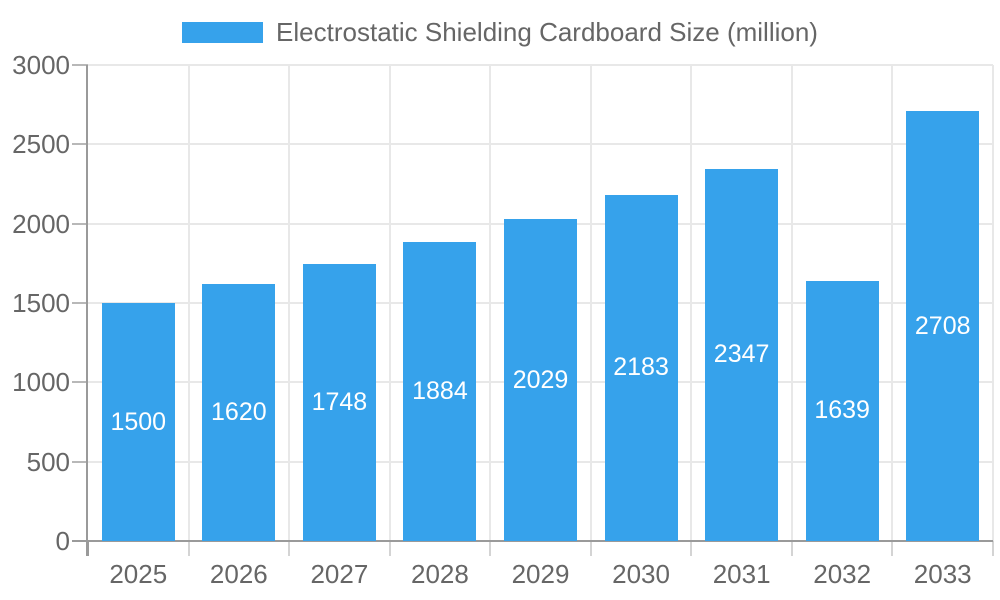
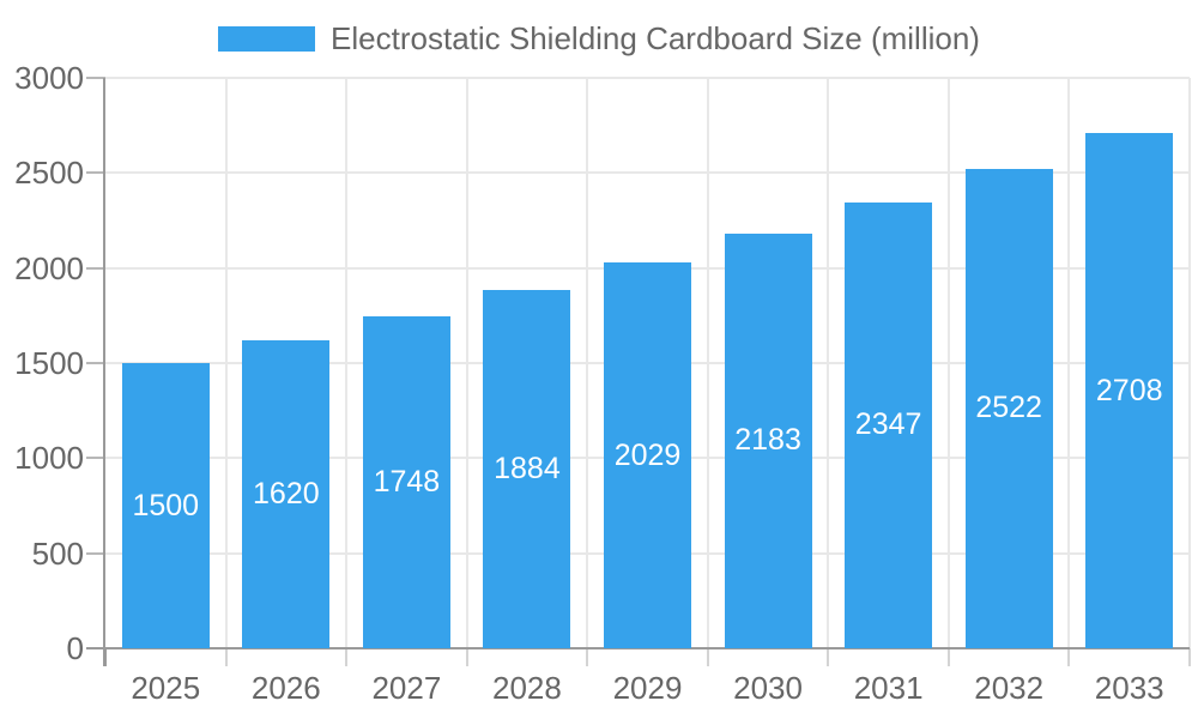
2032: 1639 -> 2522
